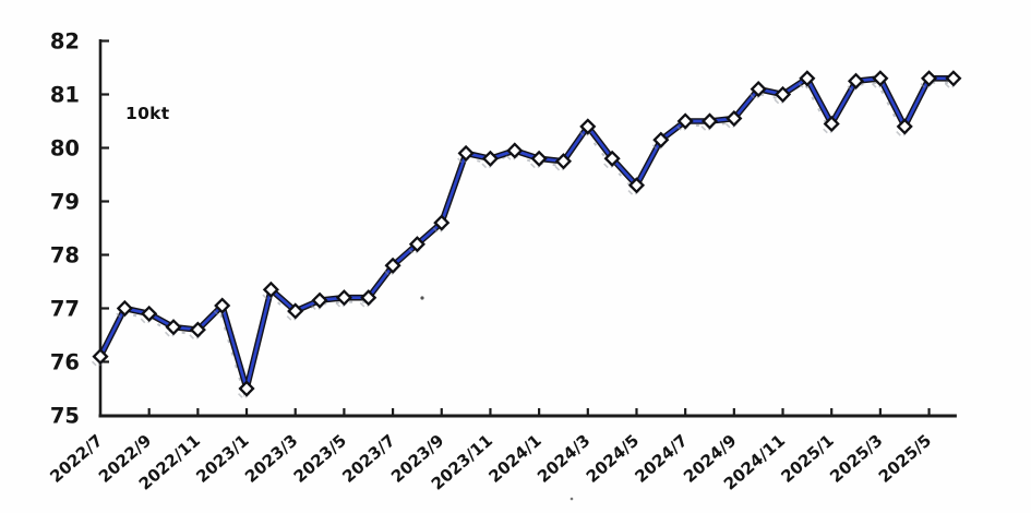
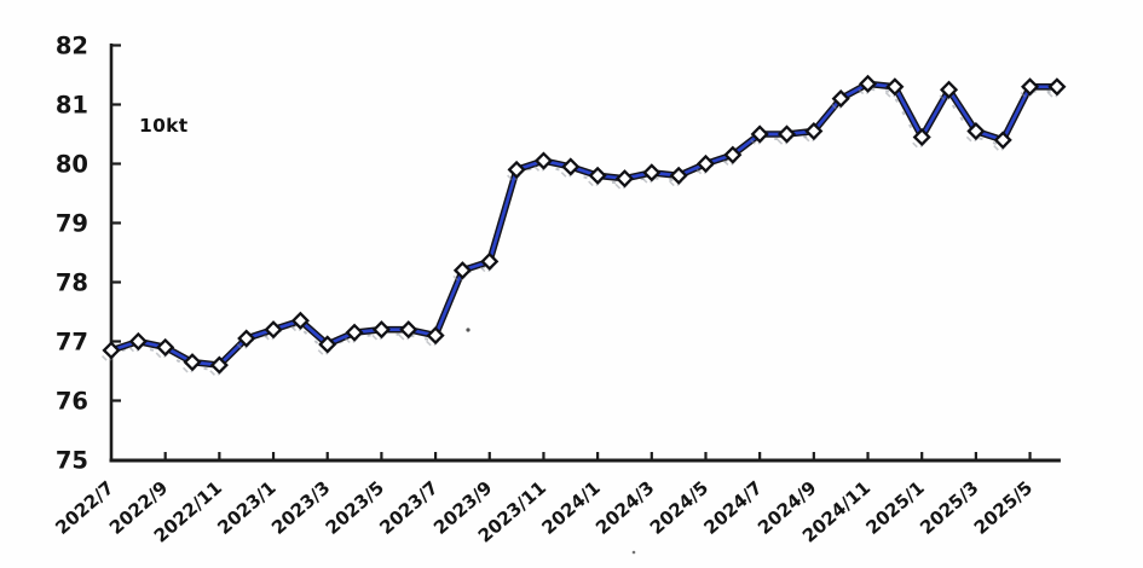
2022/7: 76.1 -> 76.8
2023/1: 75.5 -> 77.2
2023/7: 77.8 -> 77.1
2023/9: 78.6 -> 78.3
2023/11: 79.8 -> 80.0
2024/3: 80.4 -> 79.8
2024/5: 79.3 -> 80.0
2024/11: 81.0 -> 81.3
2025/3: 81.3 -> 80.5
